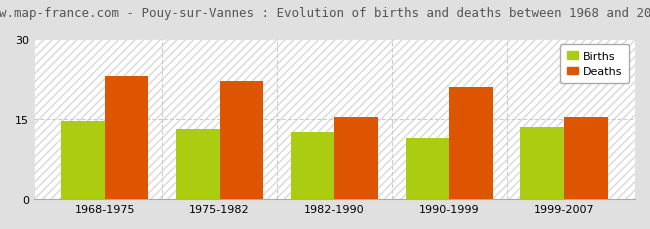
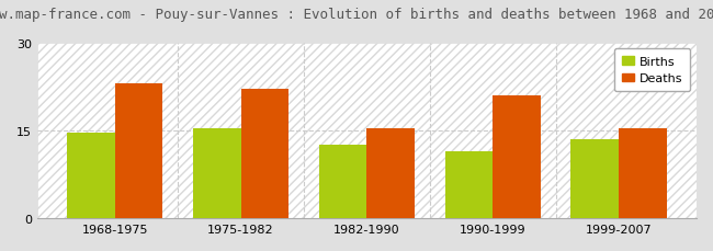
Births/1975-1982: 13.2 -> 15.3
